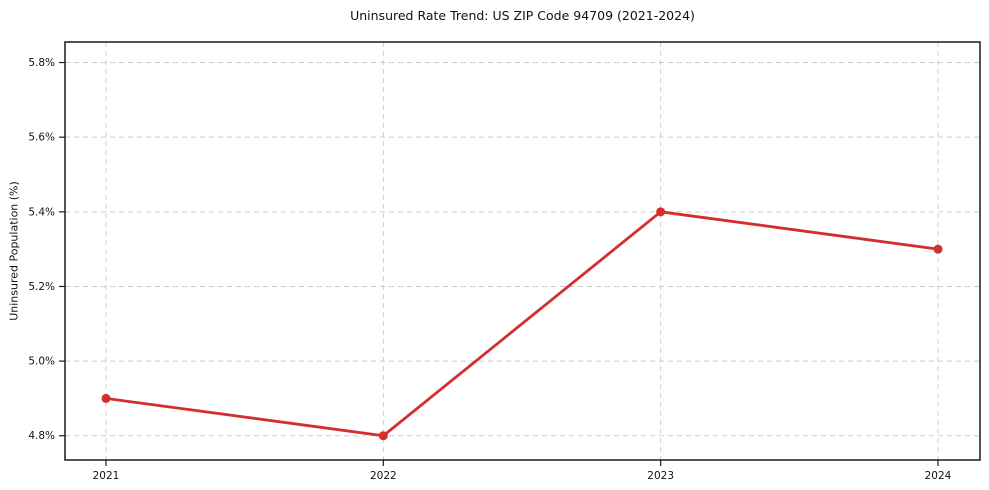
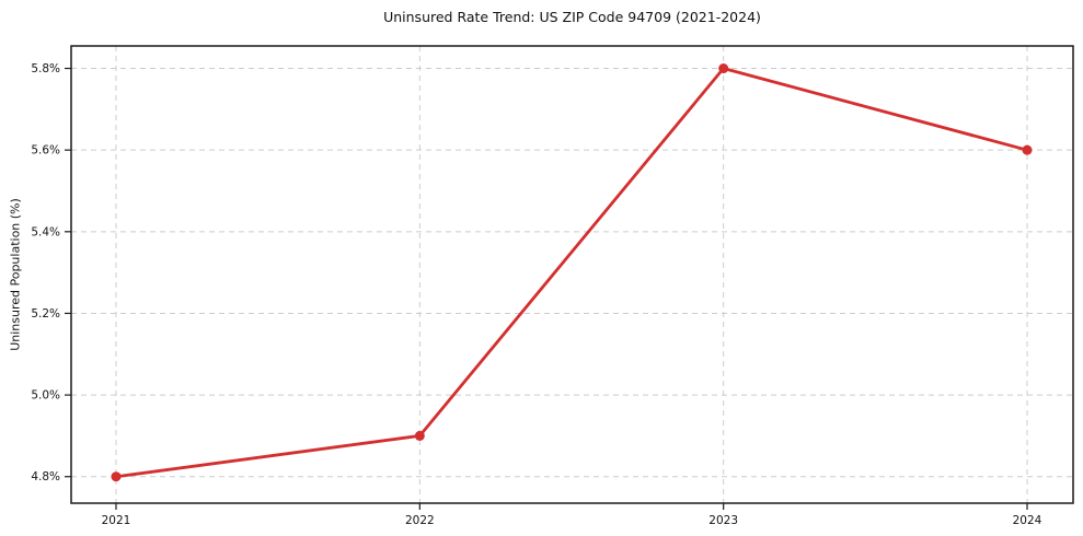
2021: 4.9% -> 4.8%
2022: 4.8% -> 4.9%
2023: 5.4% -> 5.8%
2024: 5.3% -> 5.6%
